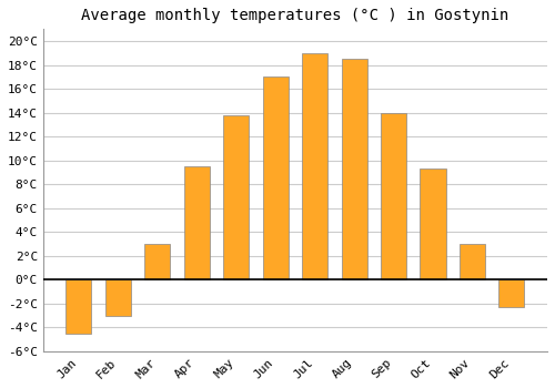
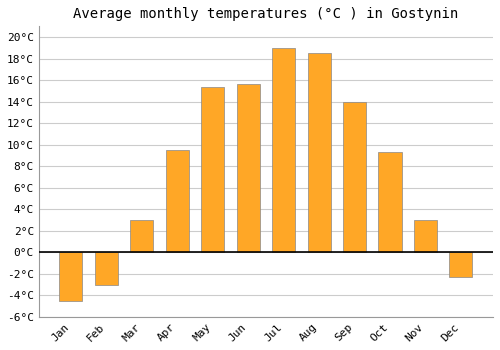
May: 13.8°C -> 15.4°C
Jun: 17.0°C -> 15.6°C
